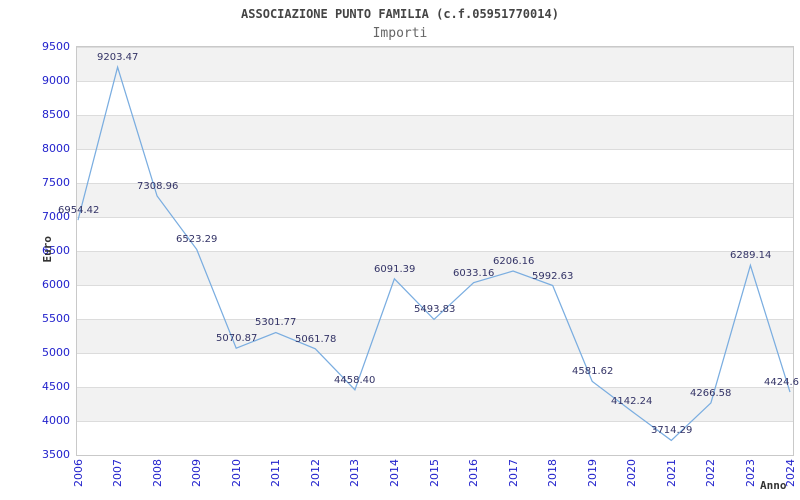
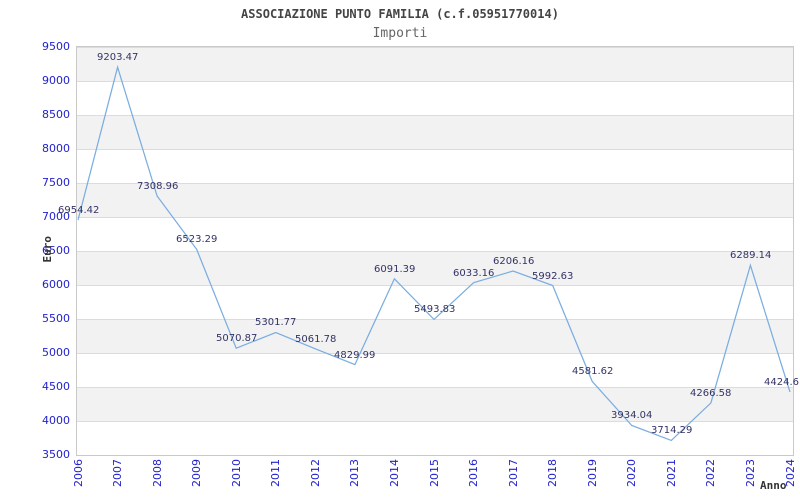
2013: 4458.40 -> 4829.99
2020: 4142.24 -> 3934.04
